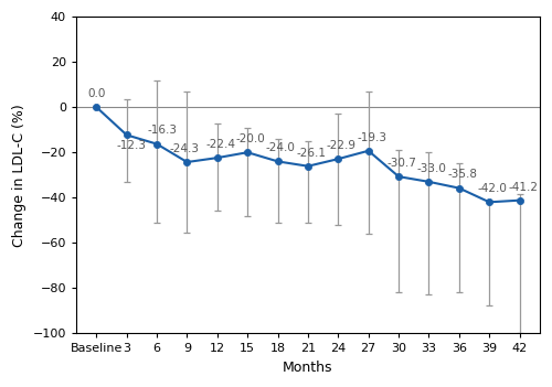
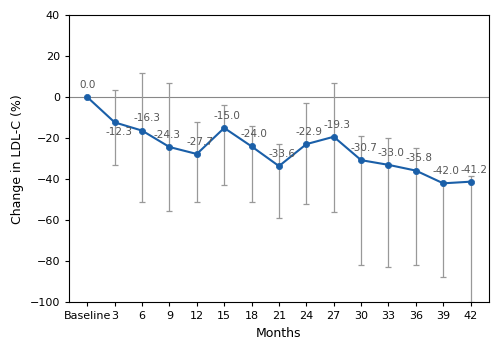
12: -22.4 -> -27.7
15: -20.0 -> -15.0
21: -26.1 -> -33.6
